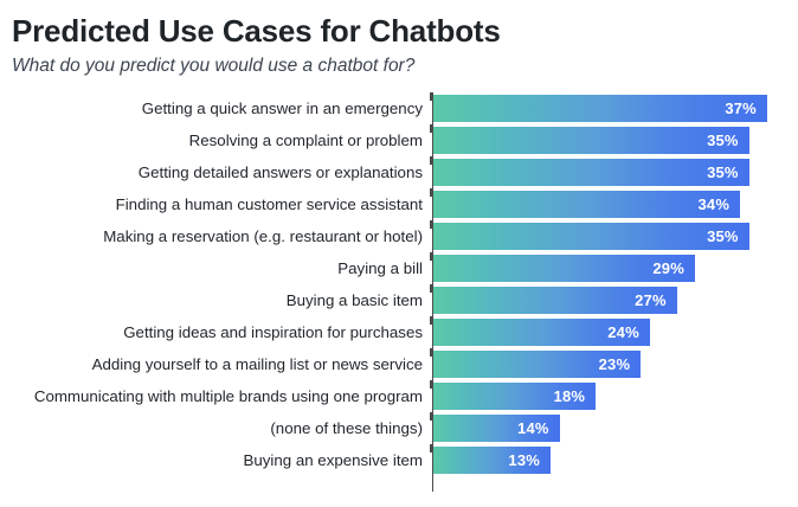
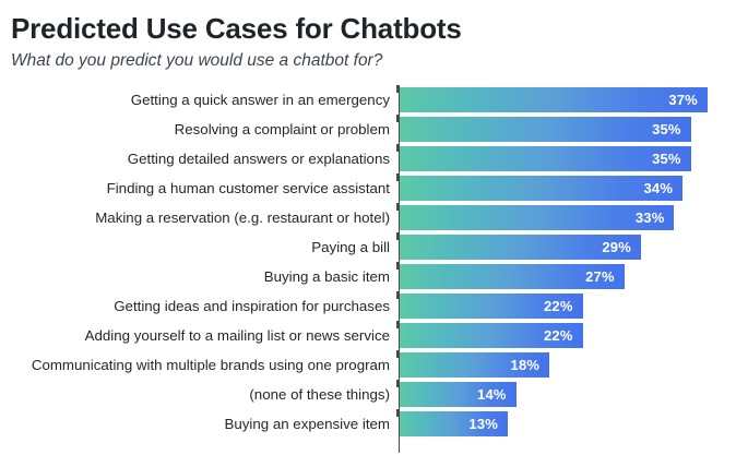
Making a reservation (e.g. restaurant or hotel): 35% -> 33%
Getting ideas and inspiration for purchases: 24% -> 22%
Adding yourself to a mailing list or news service: 23% -> 22%
